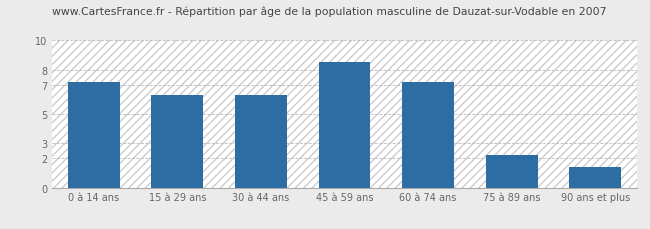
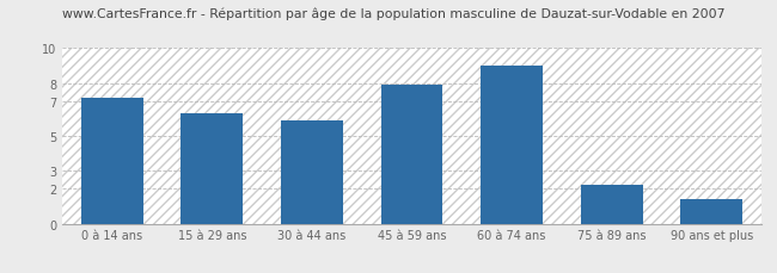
30 à 44 ans: 6.3 -> 5.9
45 à 59 ans: 8.5 -> 7.9
60 à 74 ans: 7.2 -> 9.0
